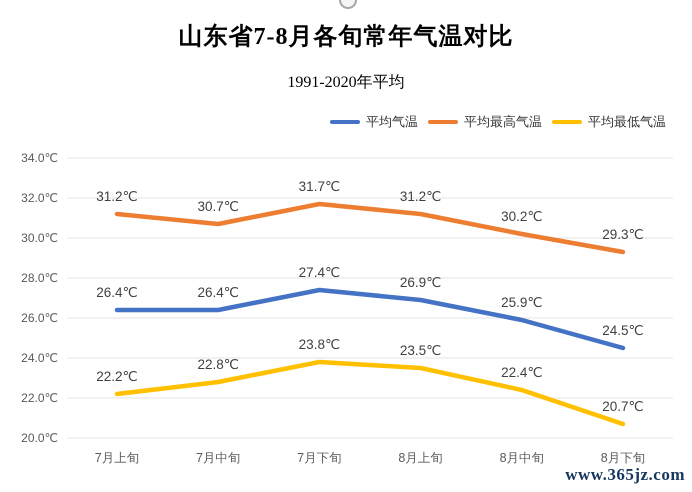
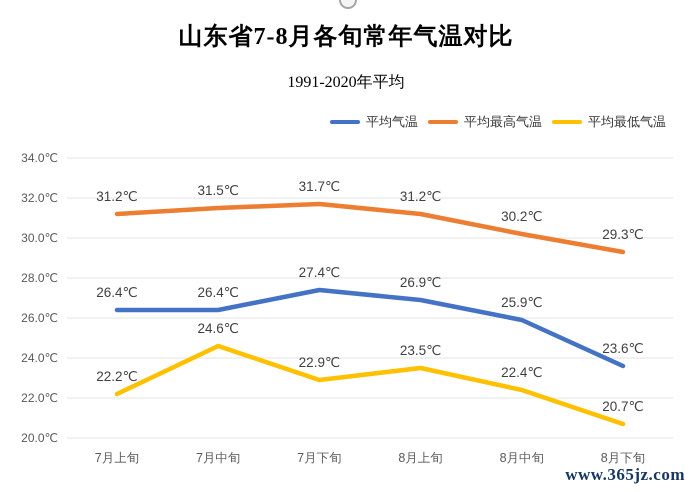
平均最高气温/7月中旬: 30.7 -> 31.5
平均最低气温/7月中旬: 22.8 -> 24.6
平均最低气温/7月下旬: 23.8 -> 22.9
平均气温/8月下旬: 24.5 -> 23.6
